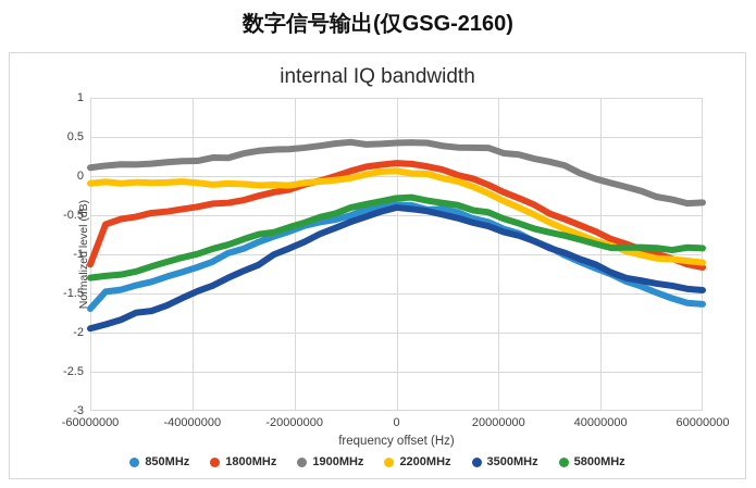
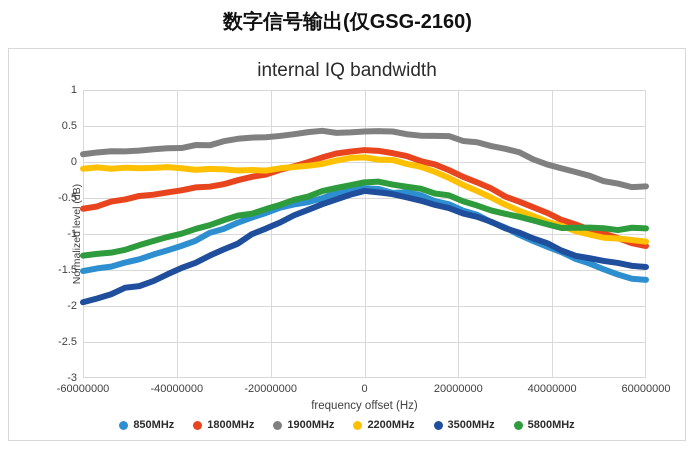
850MHz/-60000000: -1.7 -> -1.5
1800MHz/-60000000: -1.1 -> -0.6
